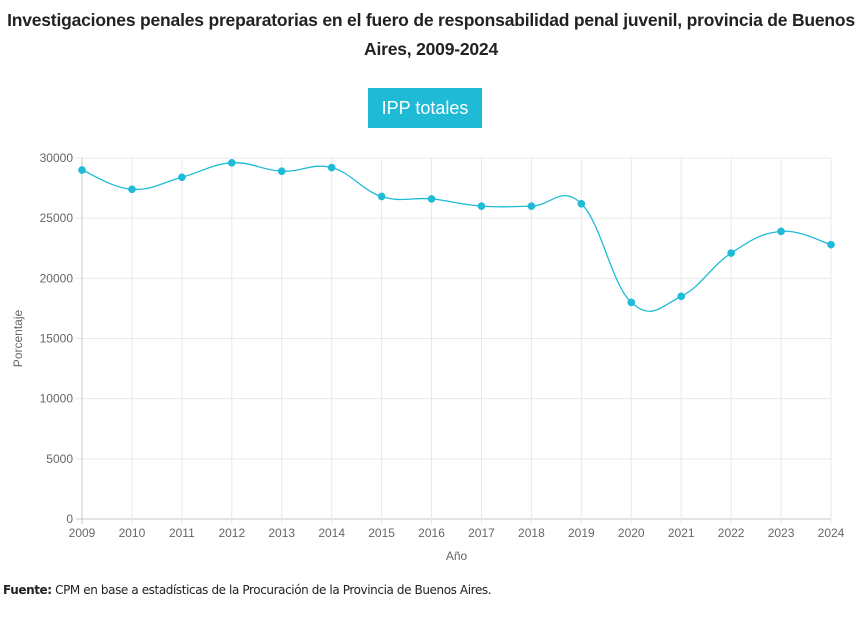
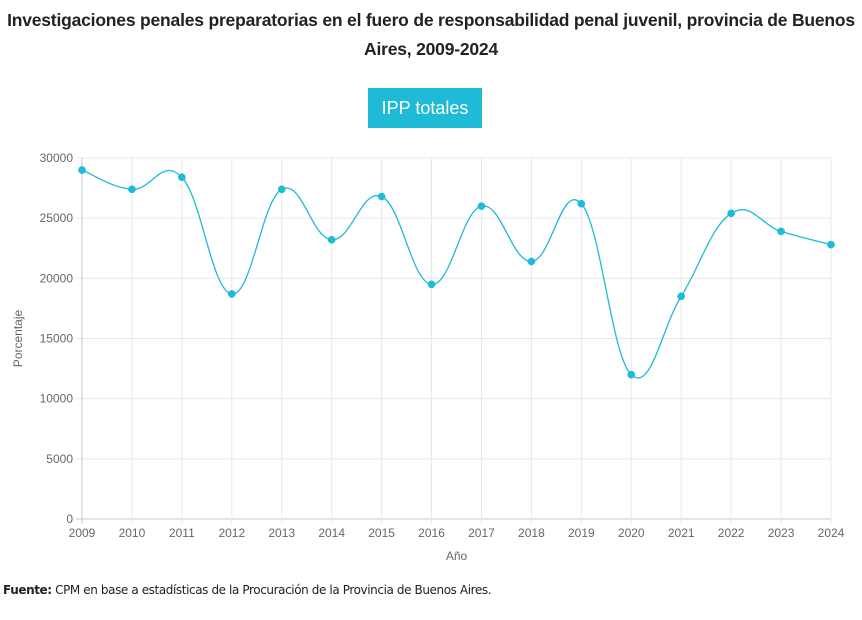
2012: 29600 -> 18700
2013: 28900 -> 27400
2014: 29200 -> 23200
2016: 26600 -> 19500
2018: 26000 -> 21400
2020: 18000 -> 12000
2022: 22100 -> 25400
